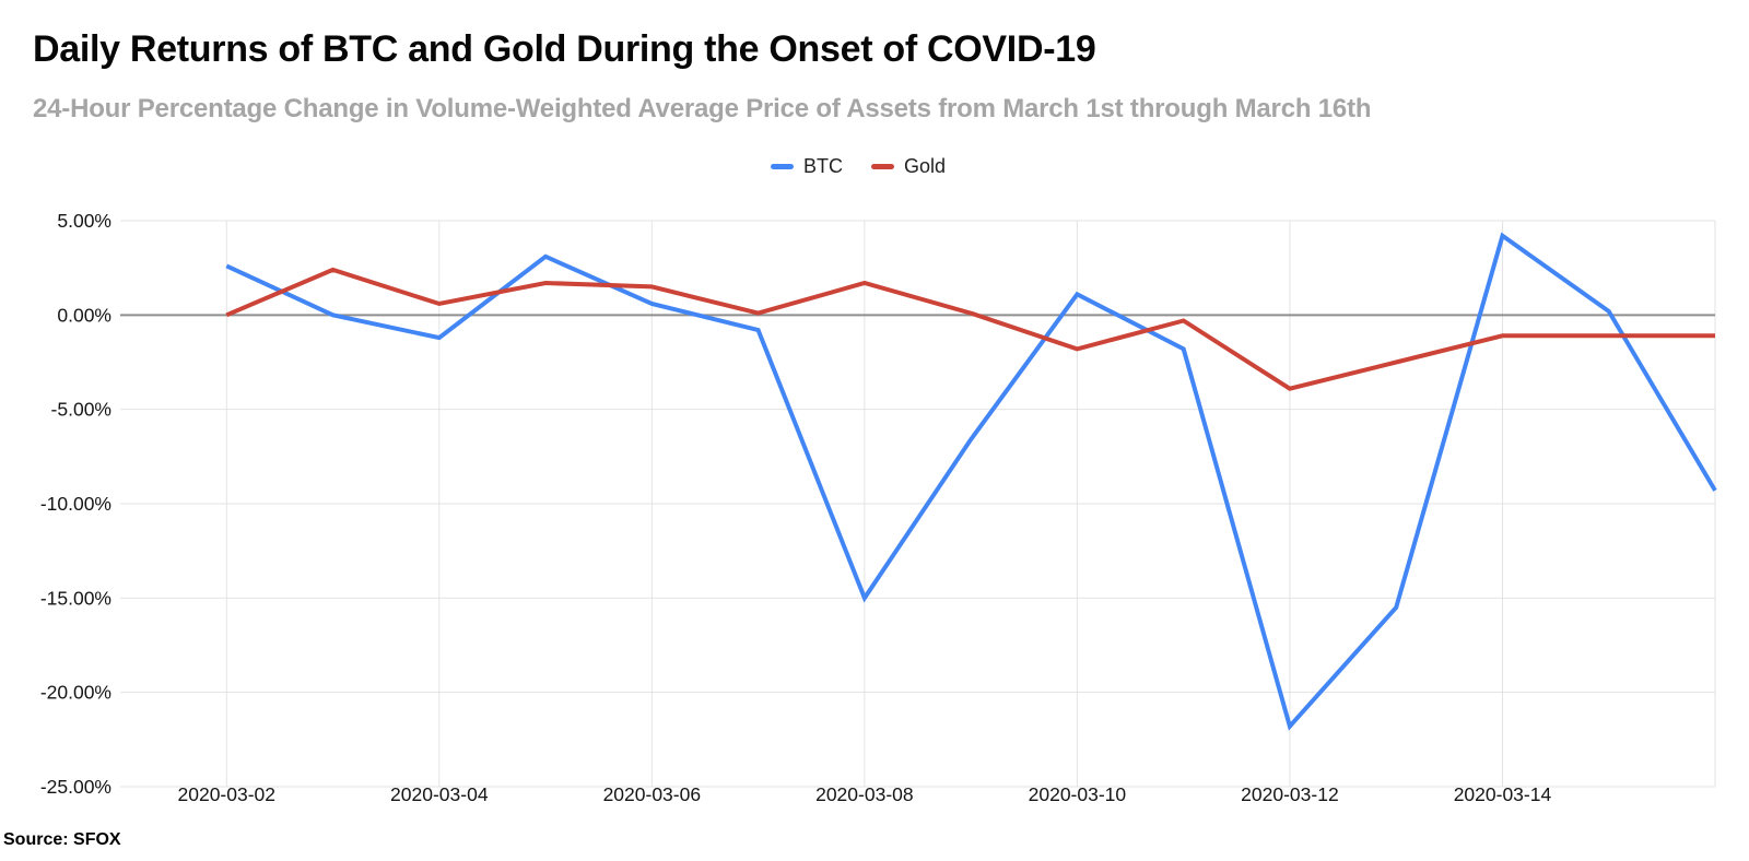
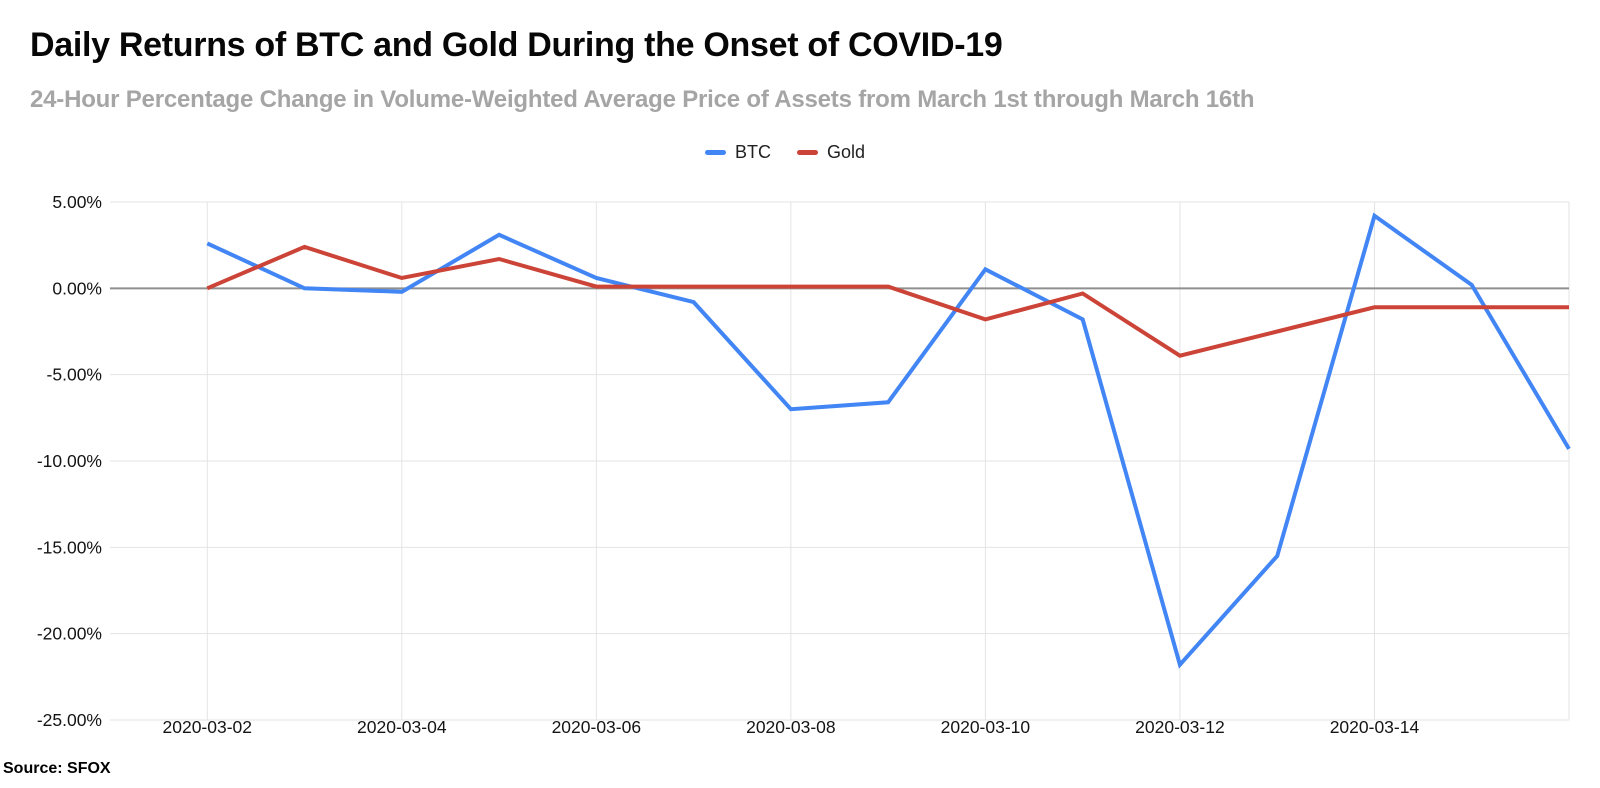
BTC/2020-03-04: -1.2% -> -0.2%
Gold/2020-03-06: 1.5% -> 0.1%
BTC/2020-03-08: -15.0% -> -7.0%
Gold/2020-03-08: 1.7% -> 0.1%
